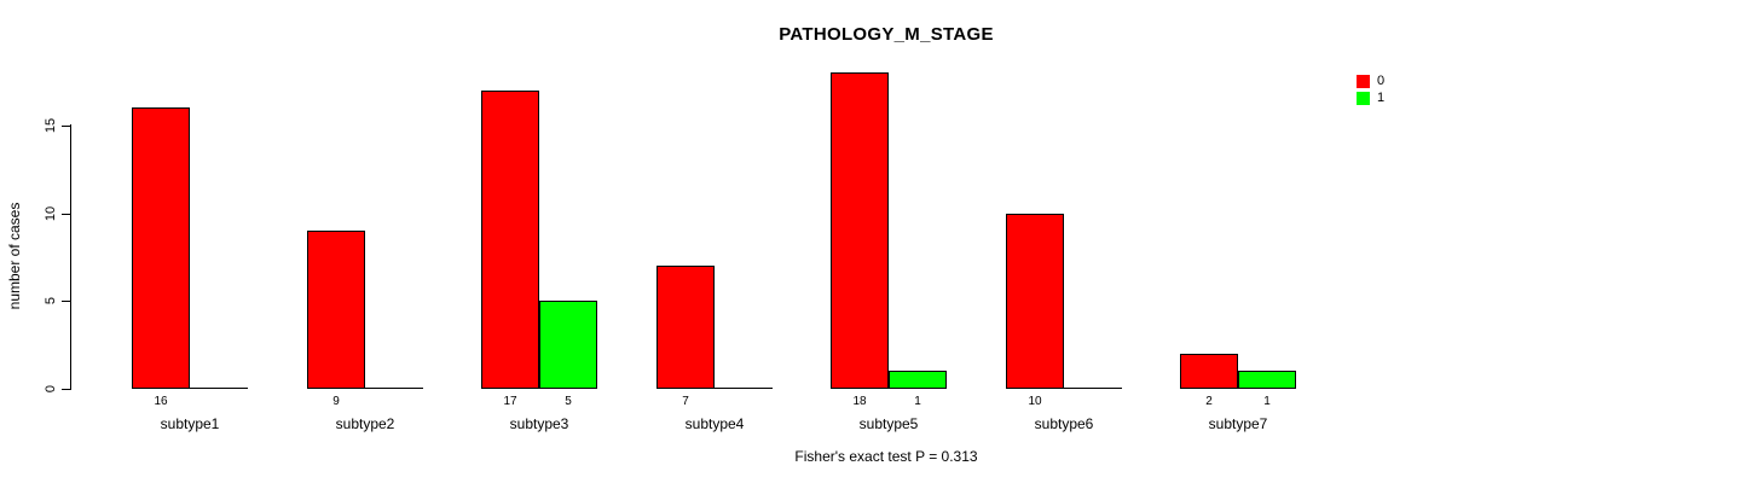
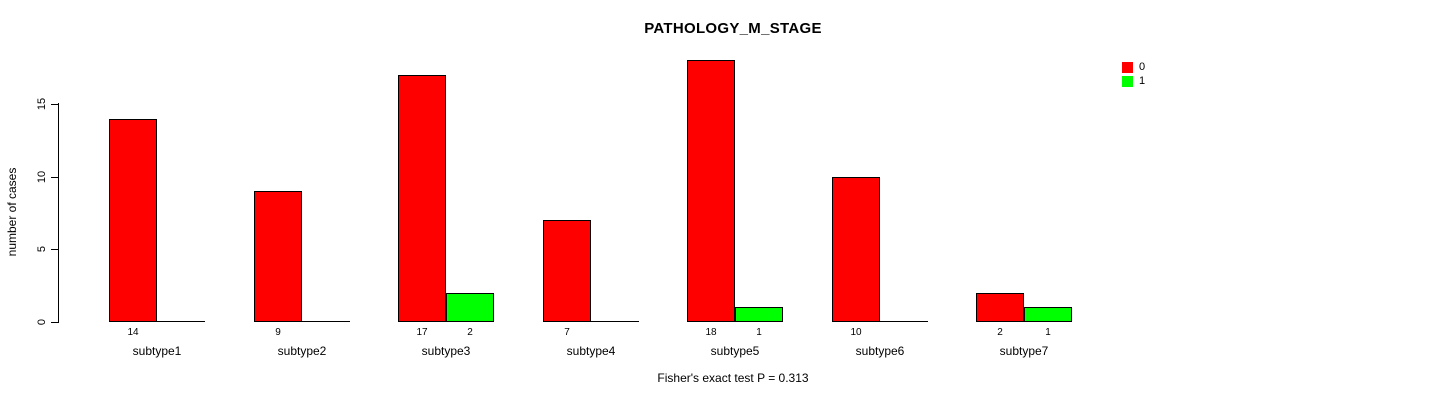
0/subtype1: 16 -> 14
1/subtype3: 5 -> 2
